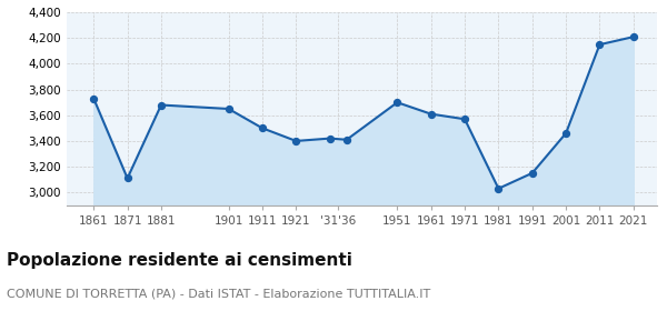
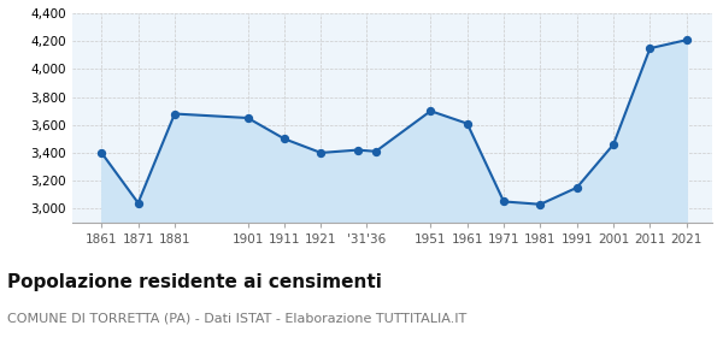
1861: 3,730 -> 3,400
1871: 3,110 -> 3,040
1971: 3,570 -> 3,050
